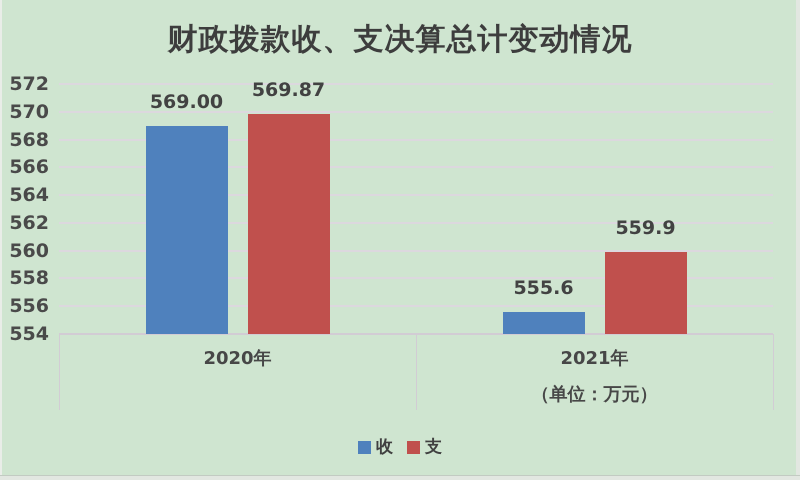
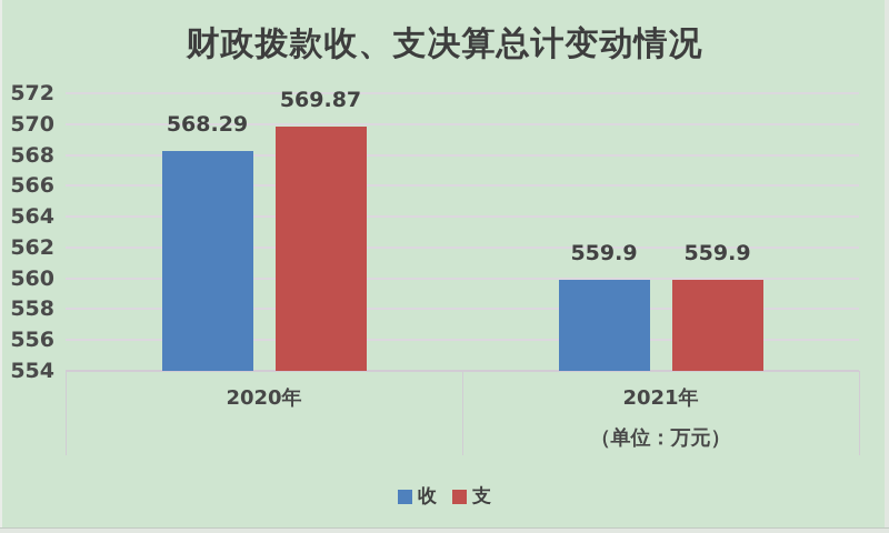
收/2020年: 569.00 -> 568.29
收/2021年: 555.6 -> 559.9
